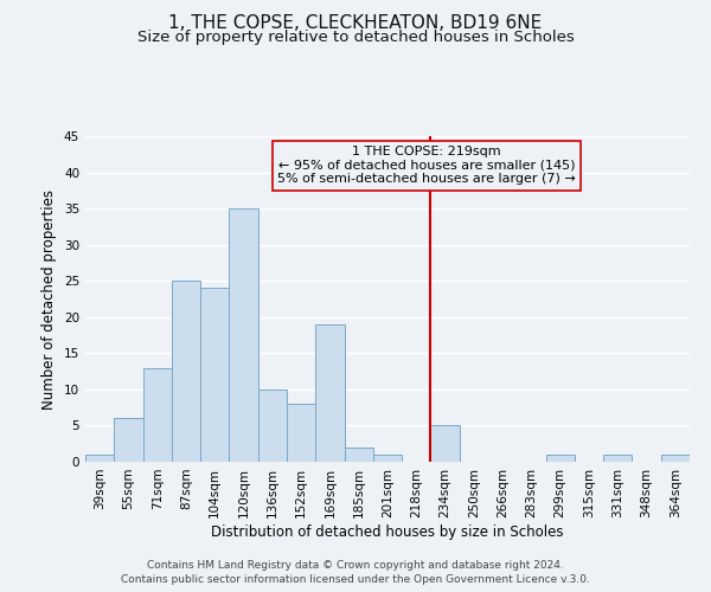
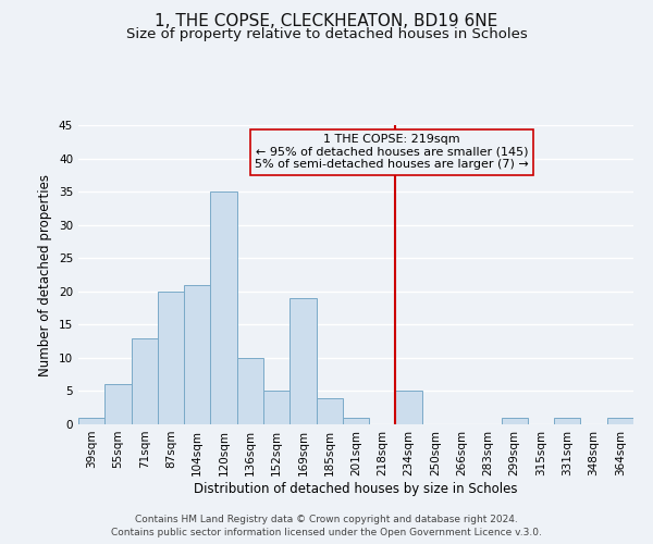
87sqm: 25 -> 20
104sqm: 24 -> 21
152sqm: 8 -> 5
185sqm: 2 -> 4
